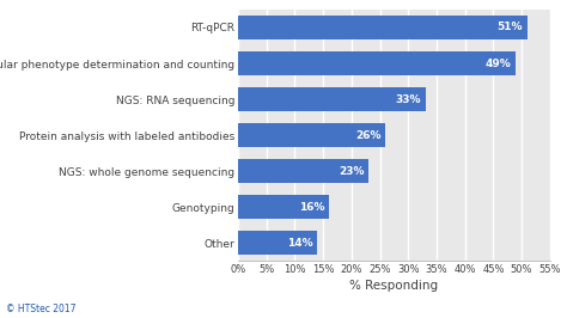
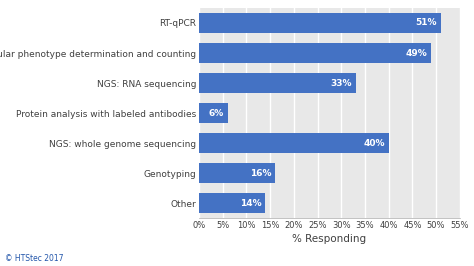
Protein analysis with labeled antibodies: 26% -> 6%
NGS: whole genome sequencing: 23% -> 40%
